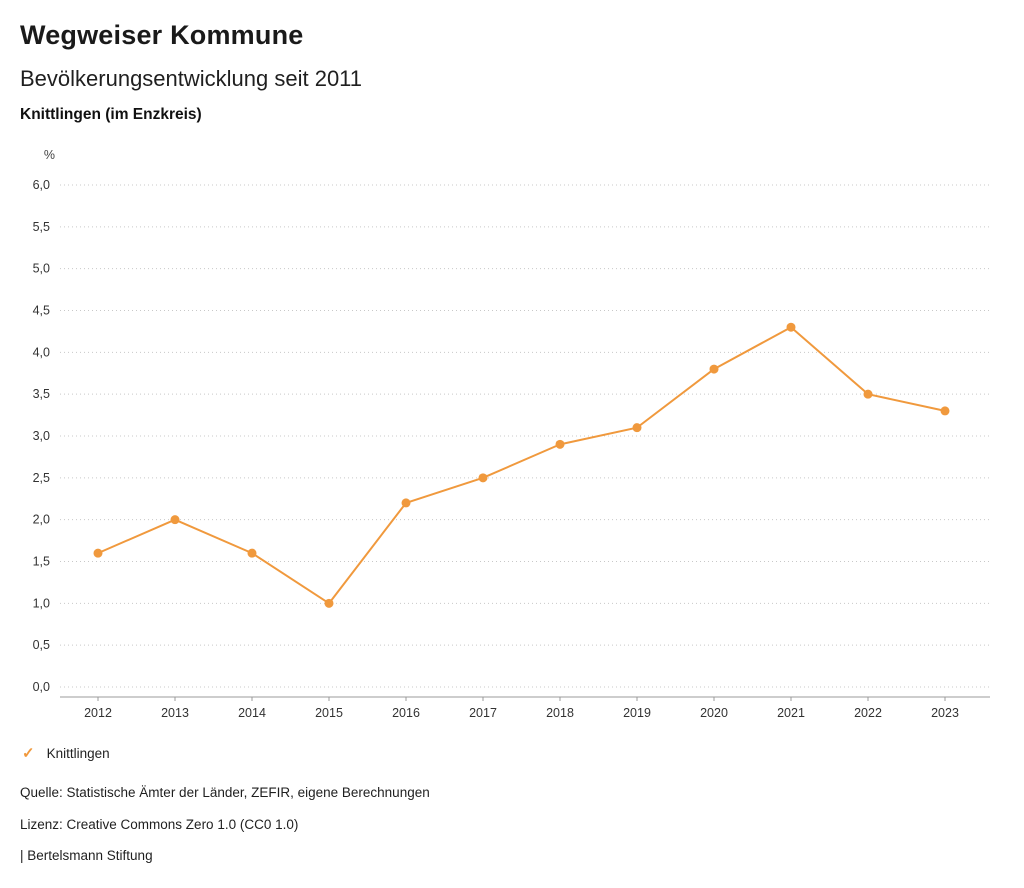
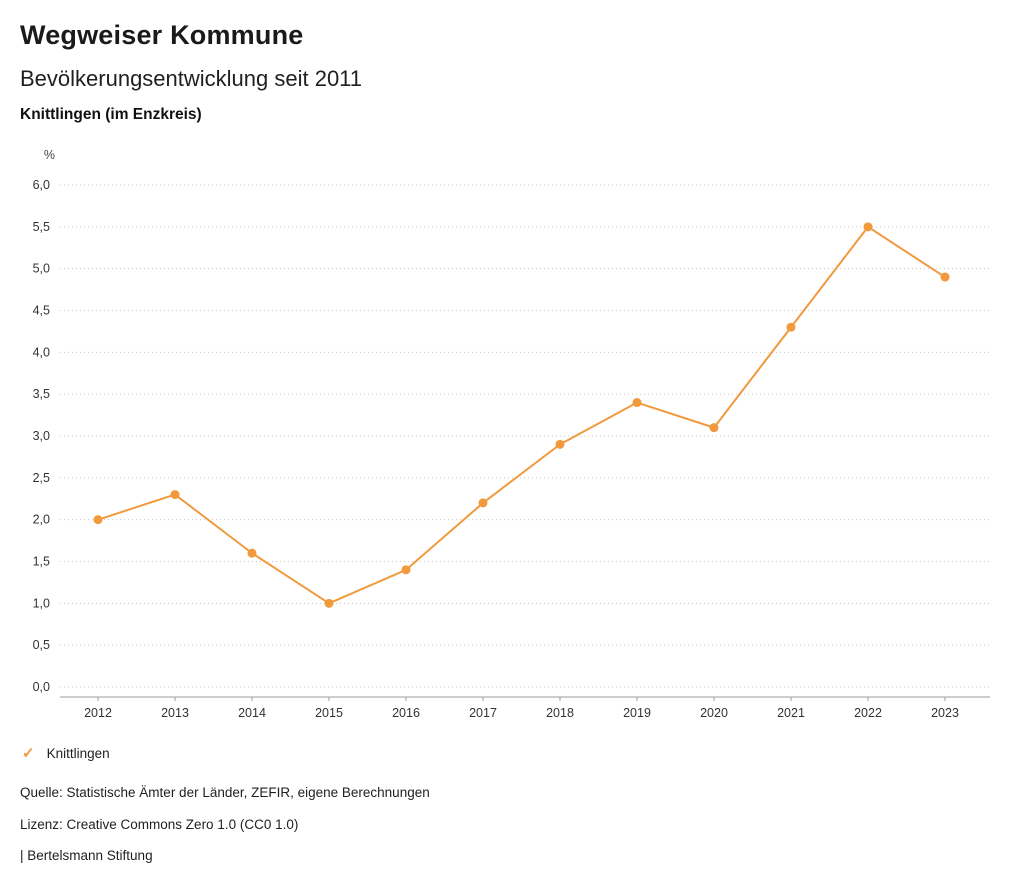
2012: 1,6 -> 2,0
2013: 2,0 -> 2,3
2016: 2,2 -> 1,4
2017: 2,5 -> 2,2
2019: 3,1 -> 3,4
2020: 3,8 -> 3,1
2022: 3,5 -> 5,5
2023: 3,3 -> 4,9
